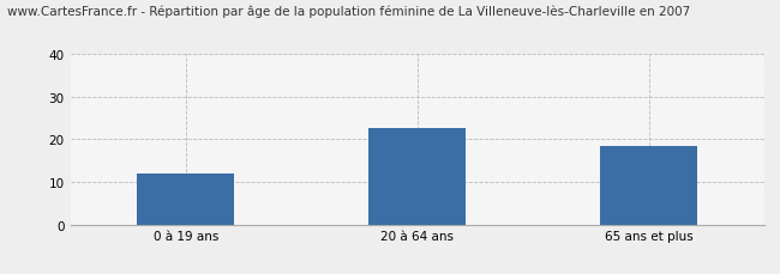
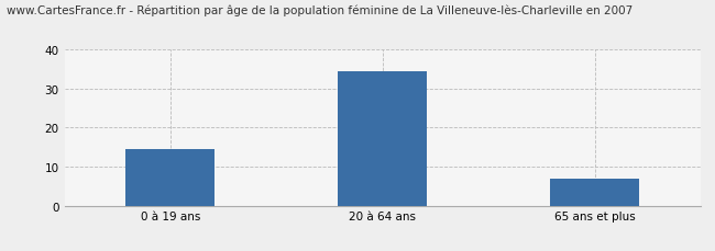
0 à 19 ans: 12.0 -> 14.5
20 à 64 ans: 22.5 -> 34.5
65 ans et plus: 18.5 -> 7.0
